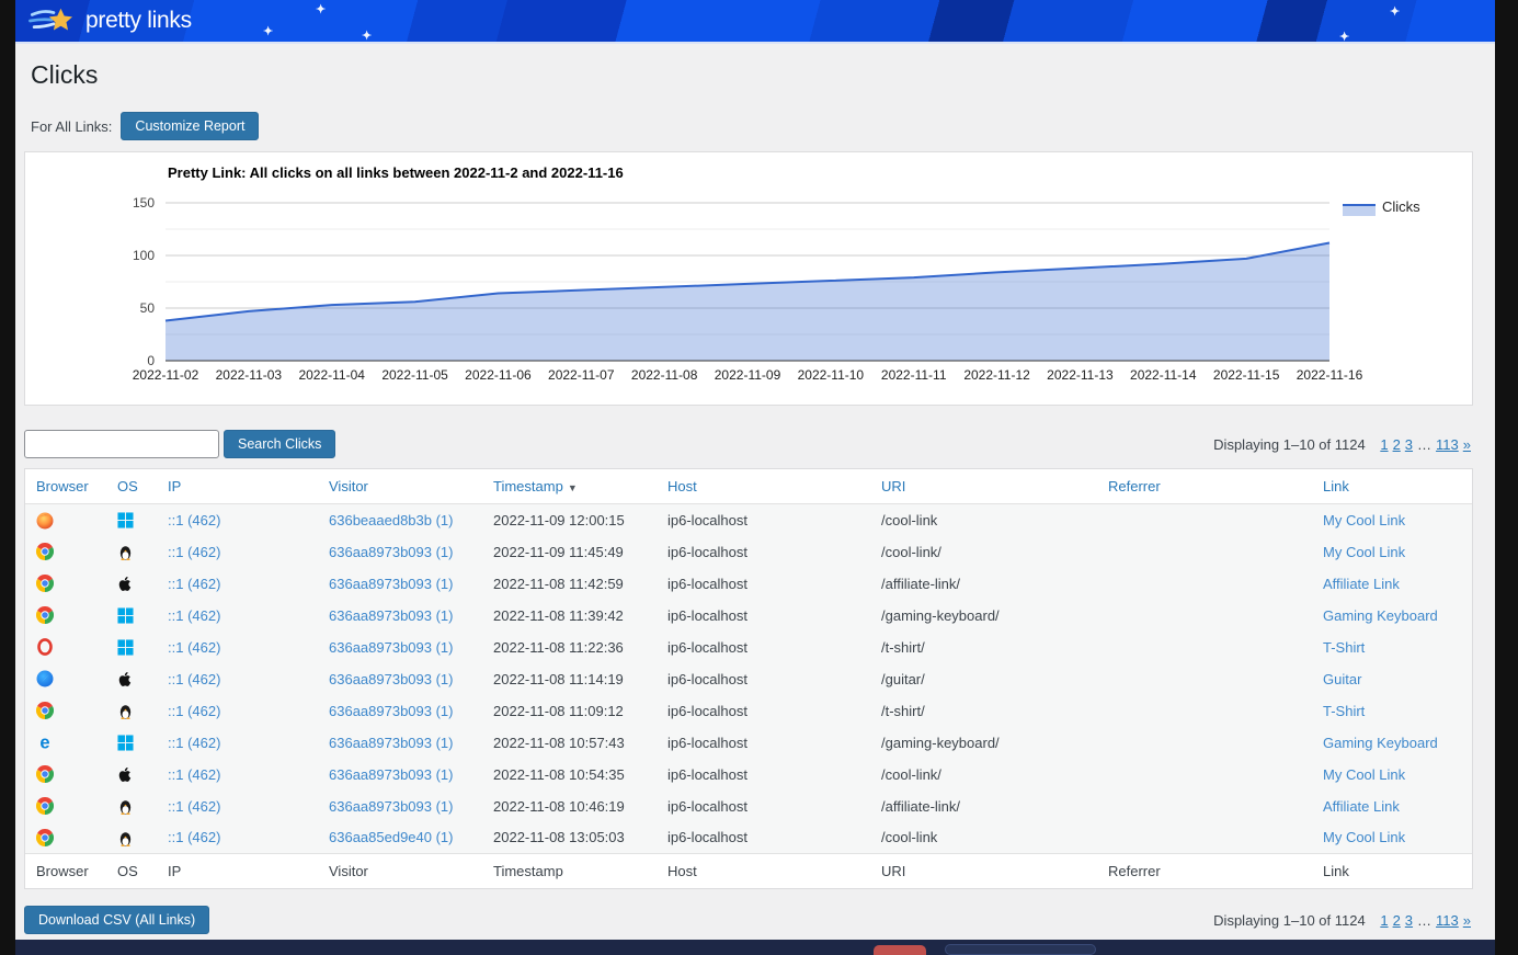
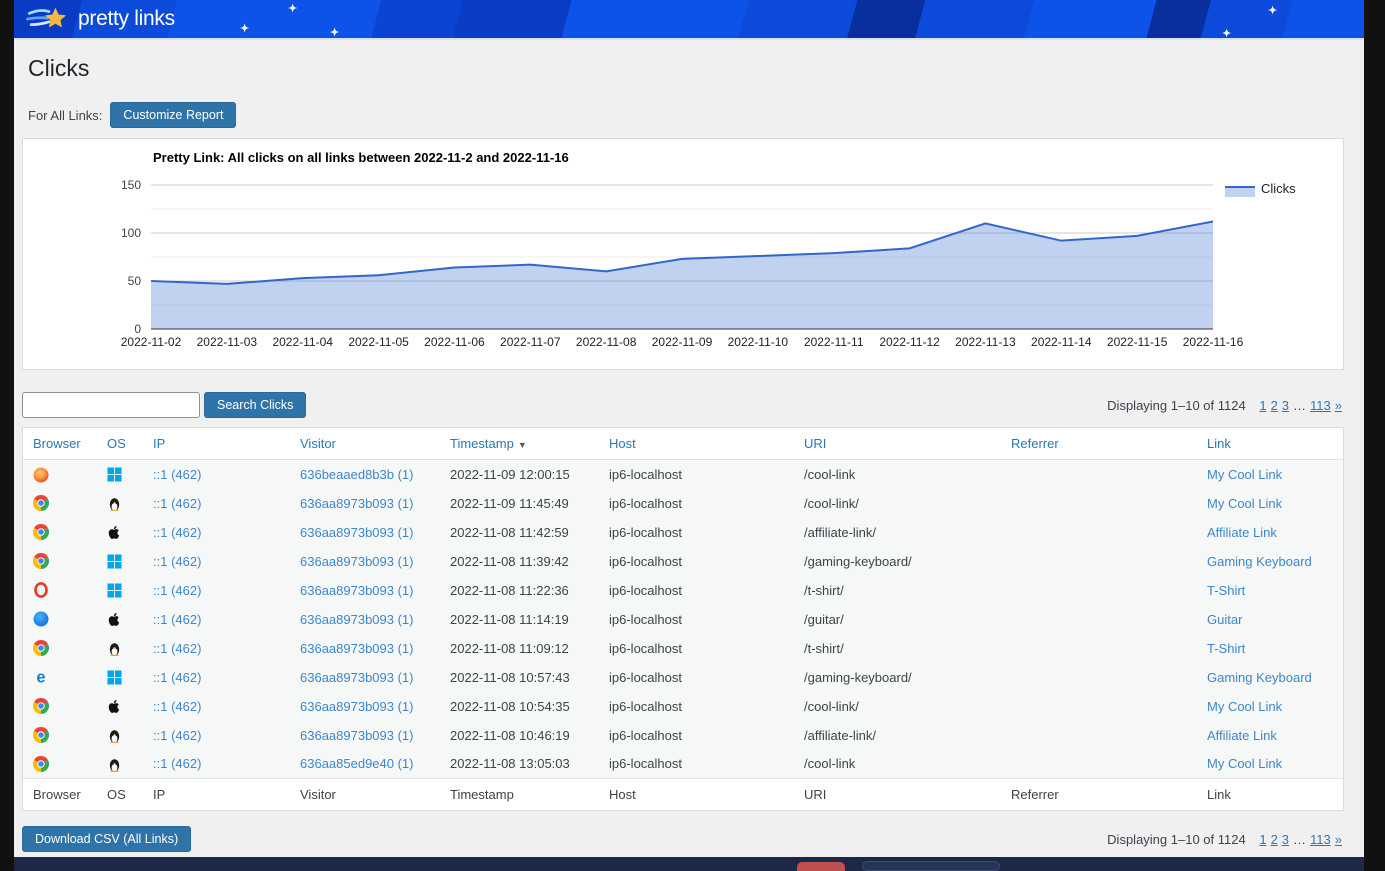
2022-11-02: 40 -> 50
2022-11-08: 70 -> 60
2022-11-13: 90 -> 110
